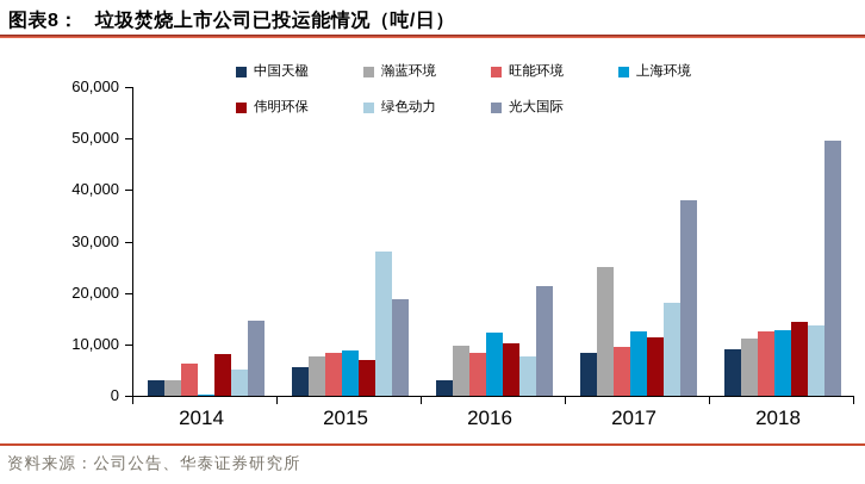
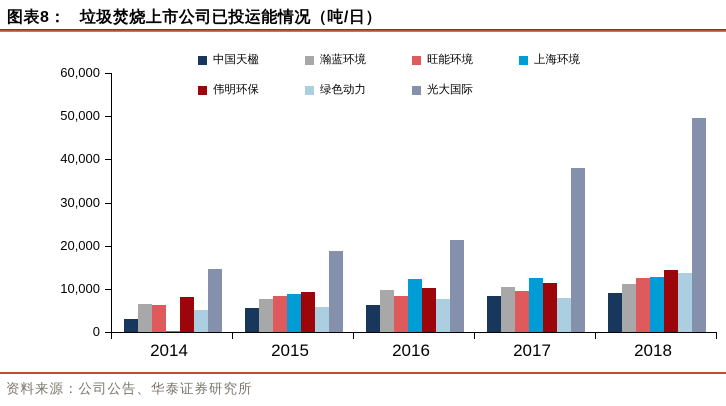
瀚蓝环境/2014: 3000 -> 7000
伟明环保/2015: 7000 -> 9000
绿色动力/2015: 28000 -> 6000
中国天楹/2016: 3000 -> 6000
瀚蓝环境/2017: 25000 -> 10000
绿色动力/2017: 18000 -> 8000
